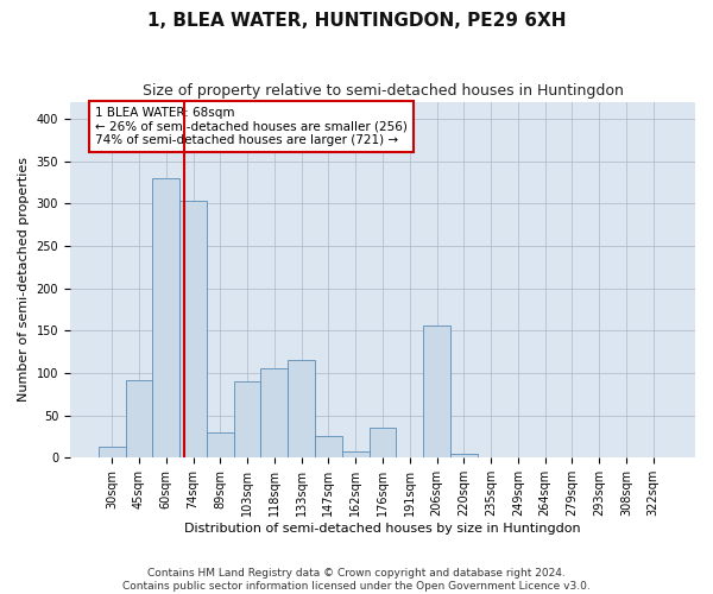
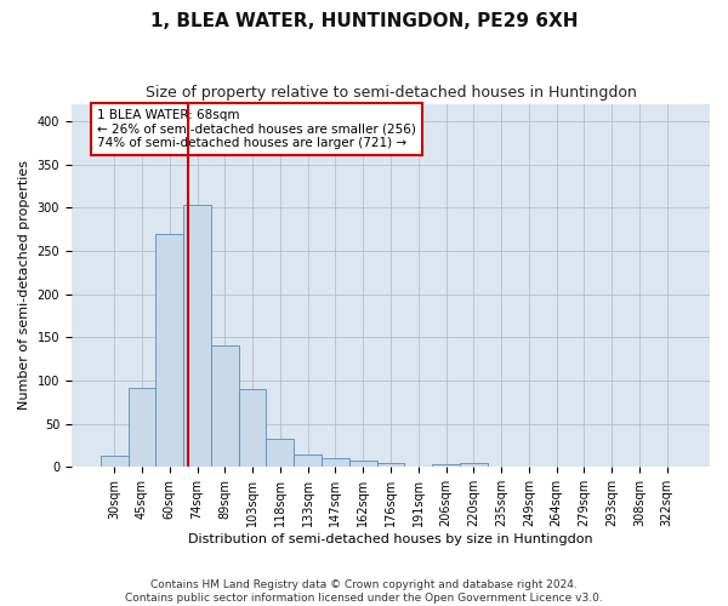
60sqm: 330 -> 270
89sqm: 30 -> 141
118sqm: 106 -> 33
133sqm: 116 -> 15
147sqm: 26 -> 10
176sqm: 36 -> 4
206sqm: 156 -> 3
